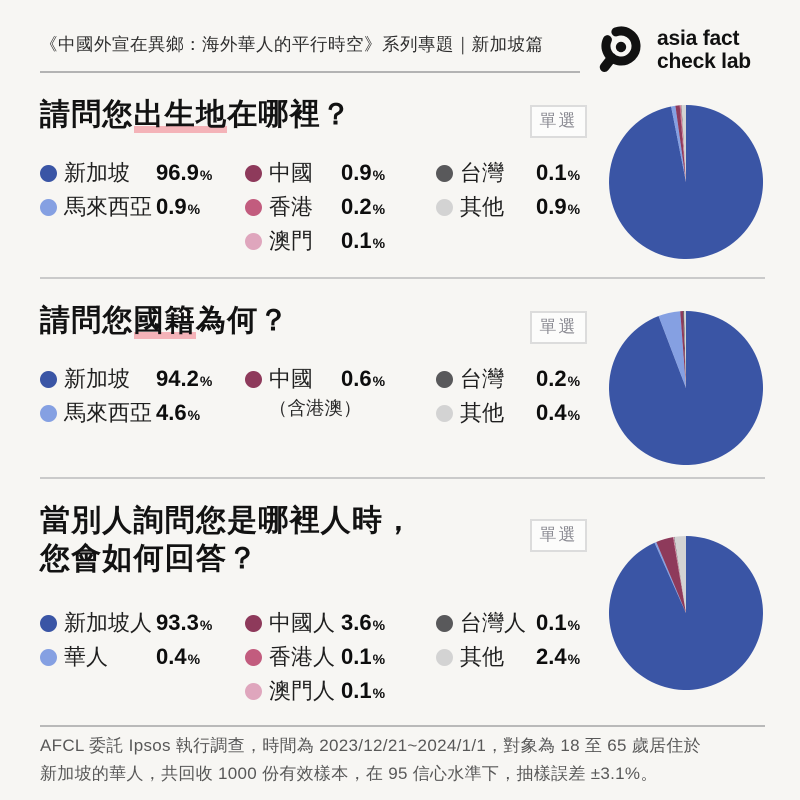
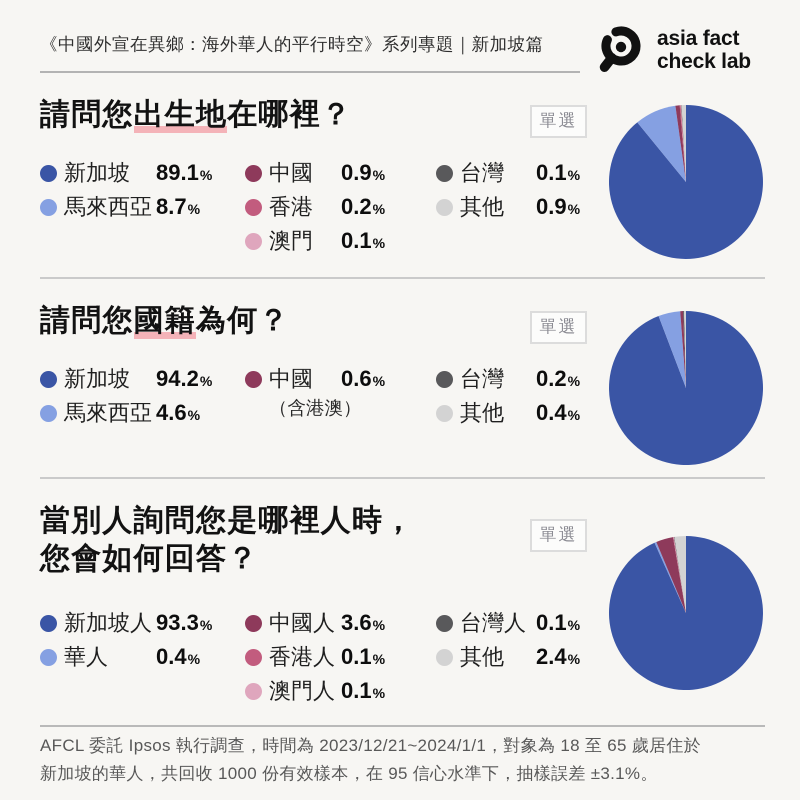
請問您出生地在哪裡？/新加坡: 96.9 -> 89.1
請問您出生地在哪裡？/馬來西亞: 0.9 -> 8.7
